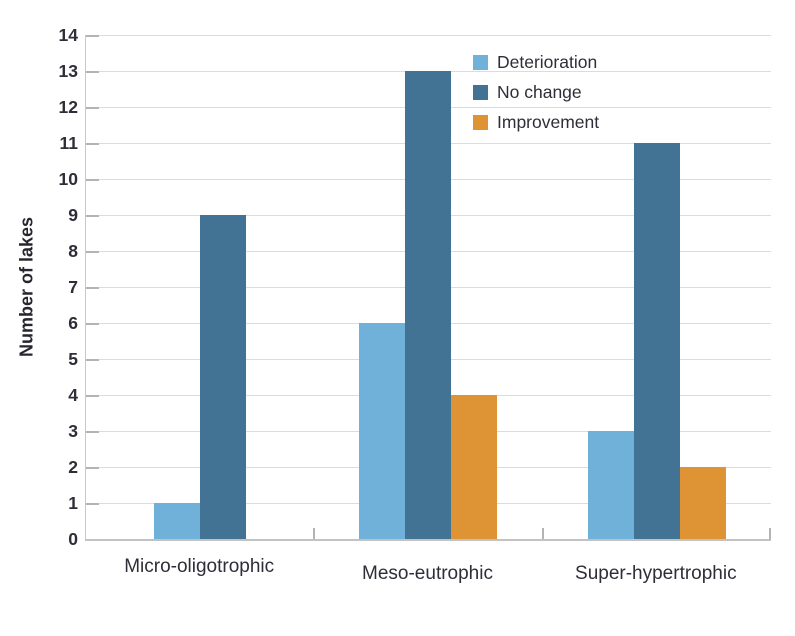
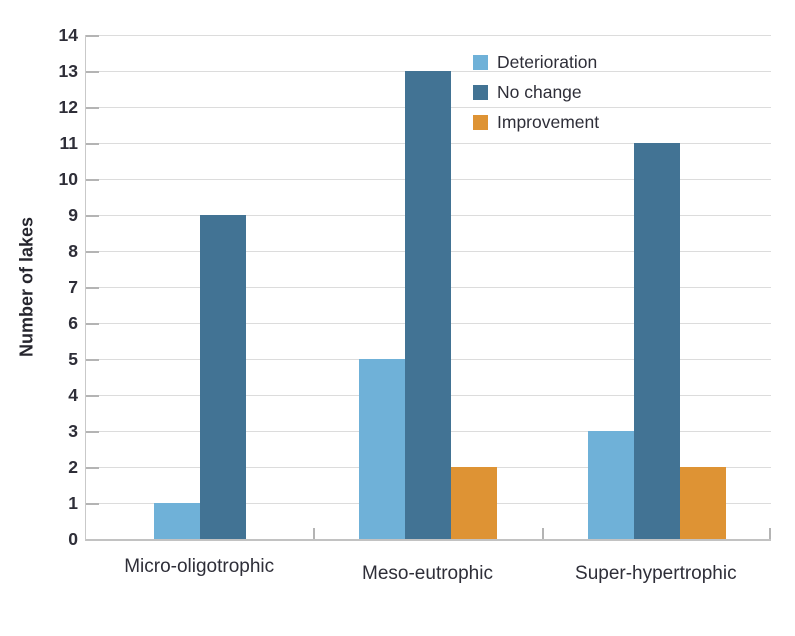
Deterioration/Meso-eutrophic: 6 -> 5
Improvement/Meso-eutrophic: 4 -> 2
